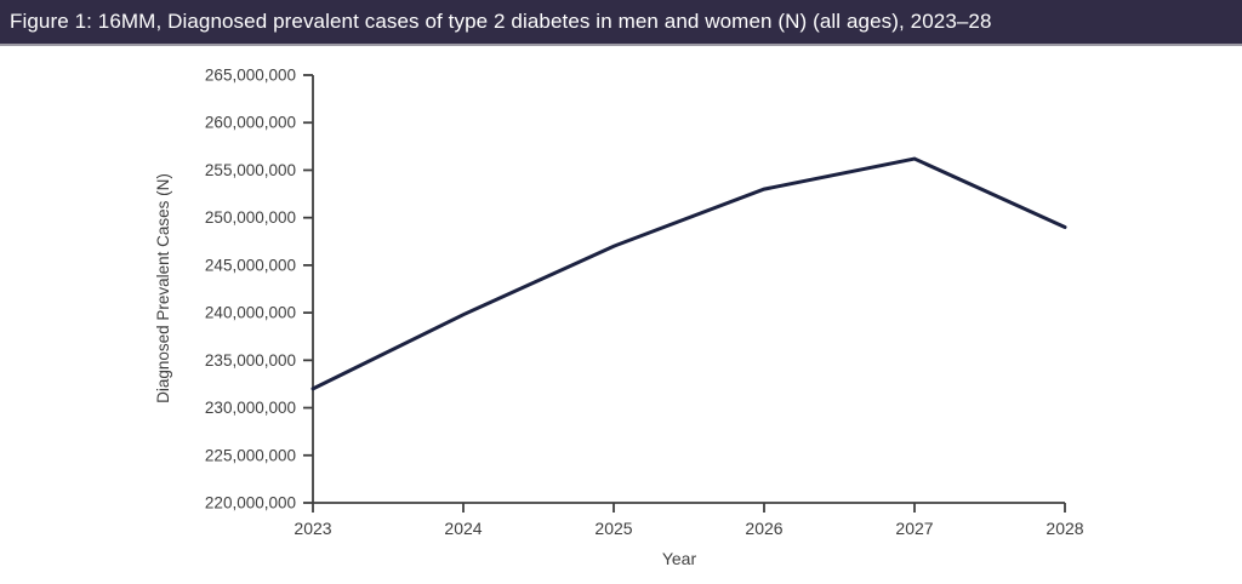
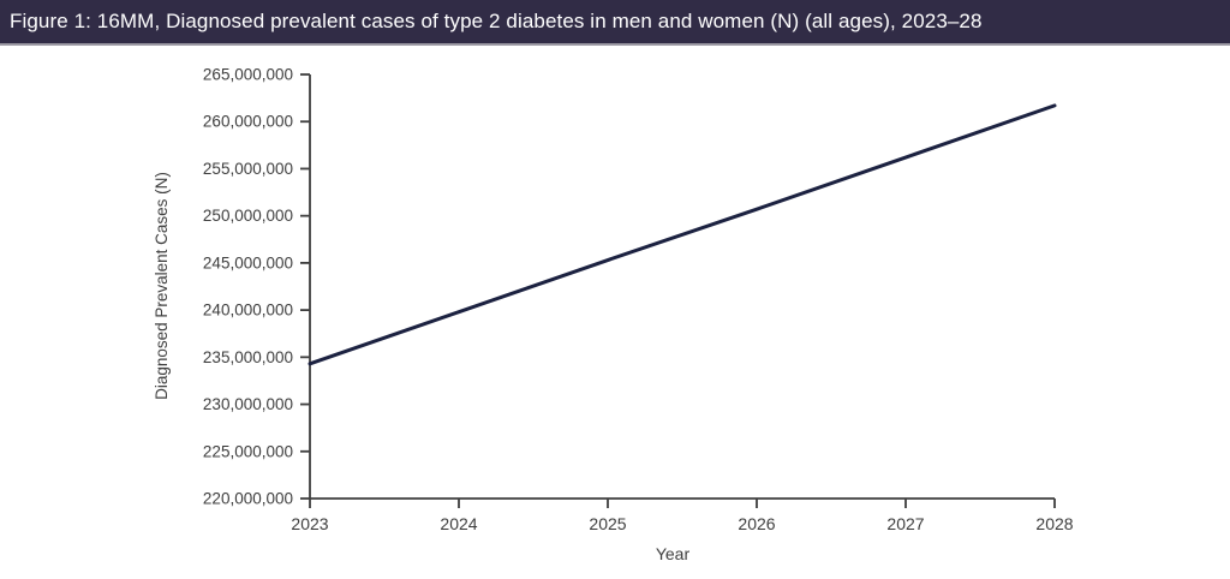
2023: 232000000 -> 234000000
2025: 247000000 -> 245000000
2026: 253000000 -> 251000000
2028: 249000000 -> 262000000
